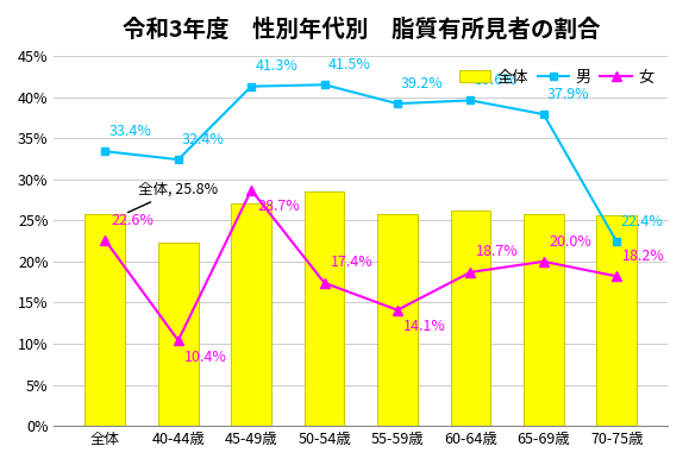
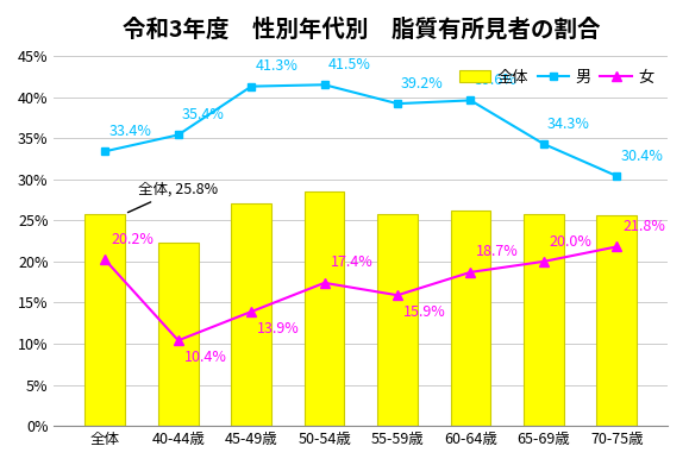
女/全体: 22.6% -> 20.2%
男/40-44歳: 32.4% -> 35.4%
女/45-49歳: 28.7% -> 13.9%
女/55-59歳: 14.1% -> 15.9%
男/65-69歳: 37.9% -> 34.3%
男/70-75歳: 22.4% -> 30.4%
女/70-75歳: 18.2% -> 21.8%
